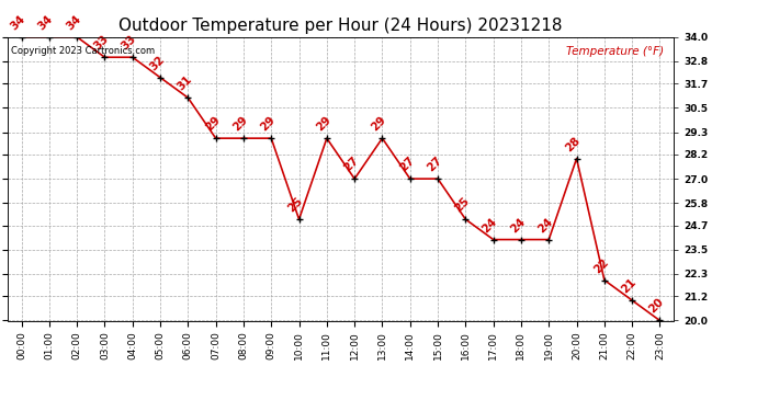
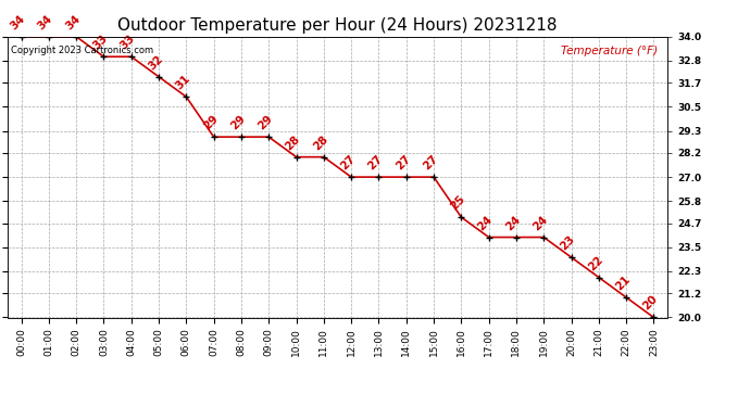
10:00: 25 -> 28
11:00: 29 -> 28
13:00: 29 -> 27
20:00: 28 -> 23
